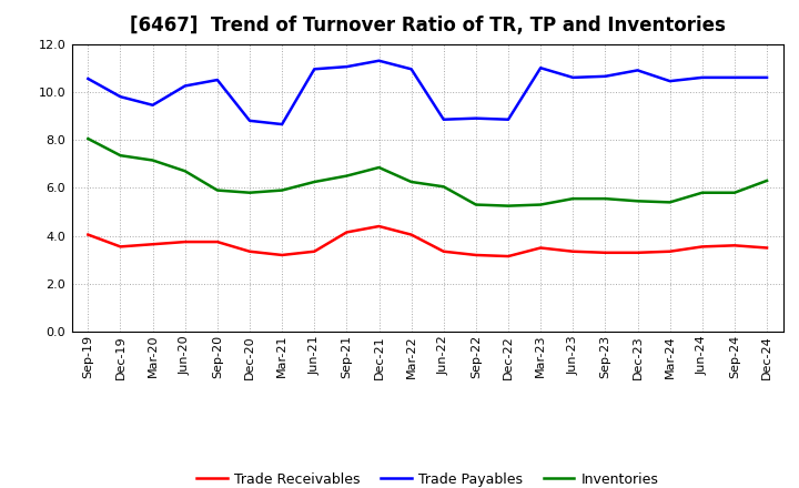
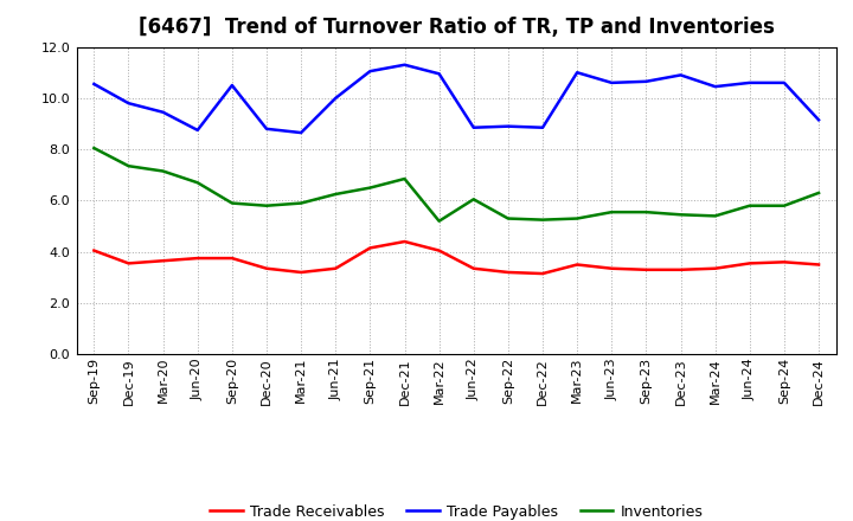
Trade Payables/Jun-20: 10.25 -> 8.75
Trade Payables/Jun-21: 10.95 -> 10.00
Inventories/Mar-22: 6.25 -> 5.20
Trade Payables/Dec-24: 10.60 -> 9.15
